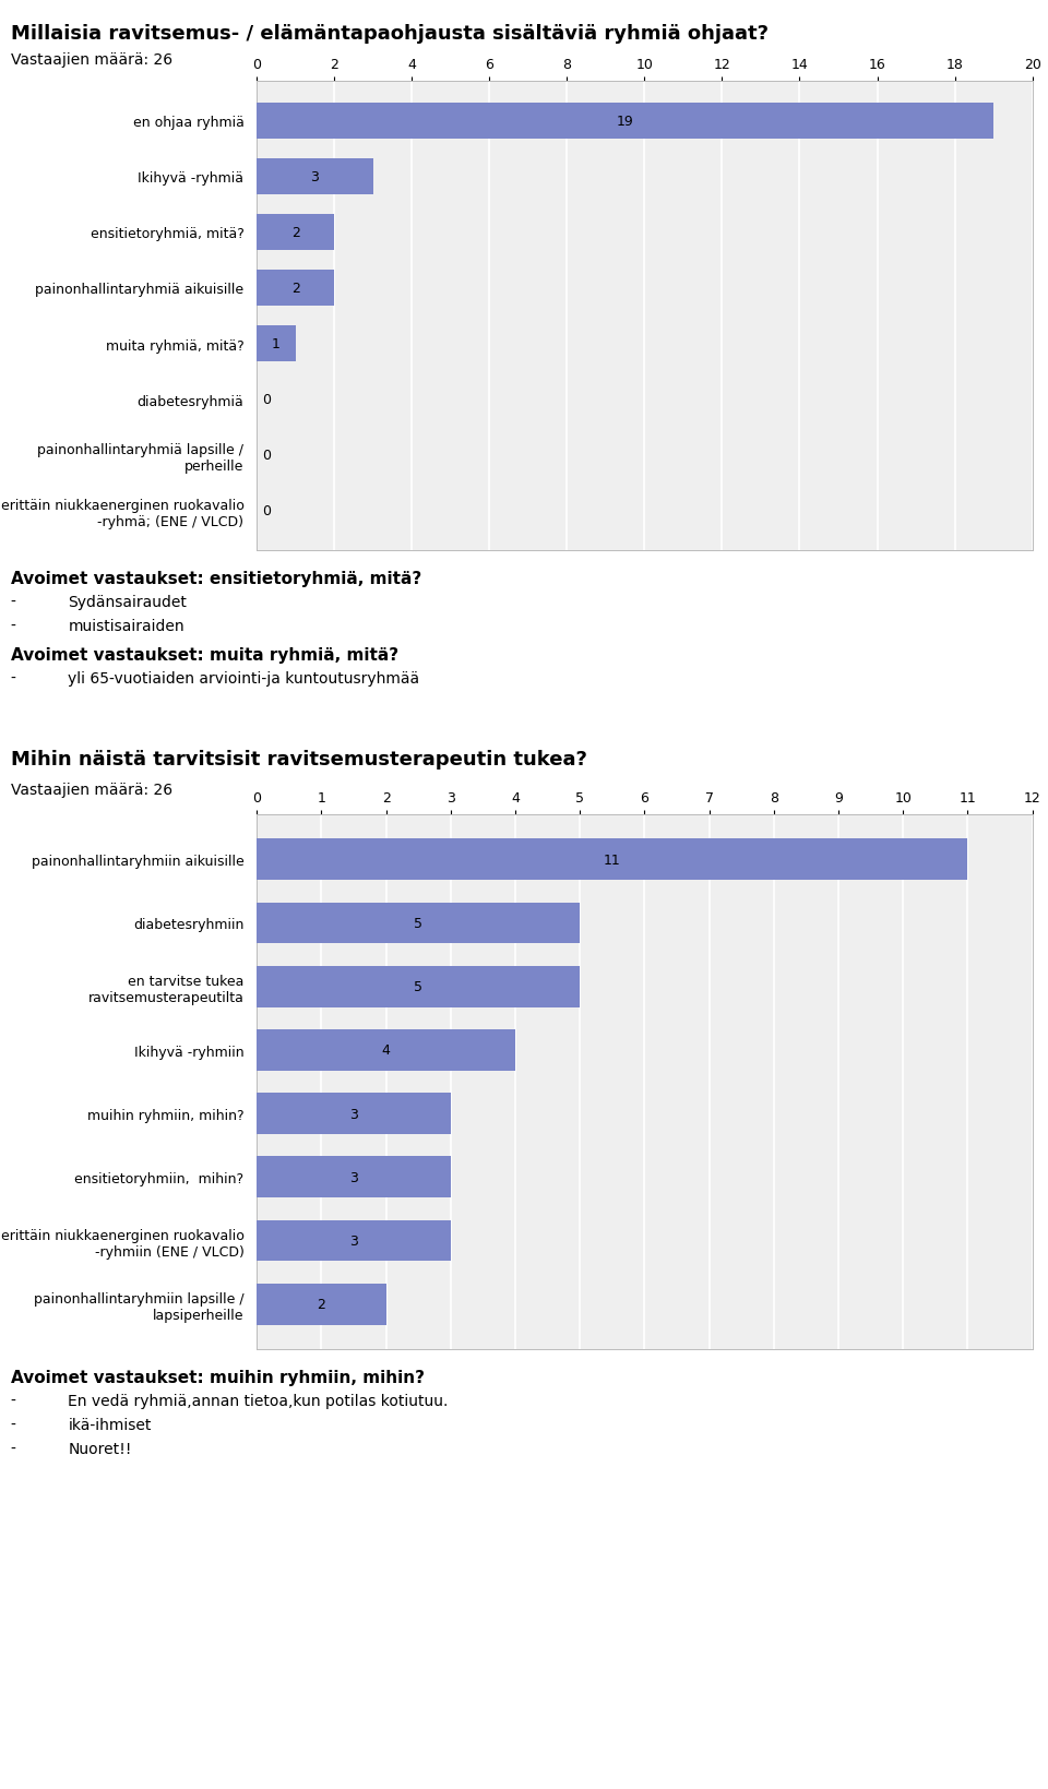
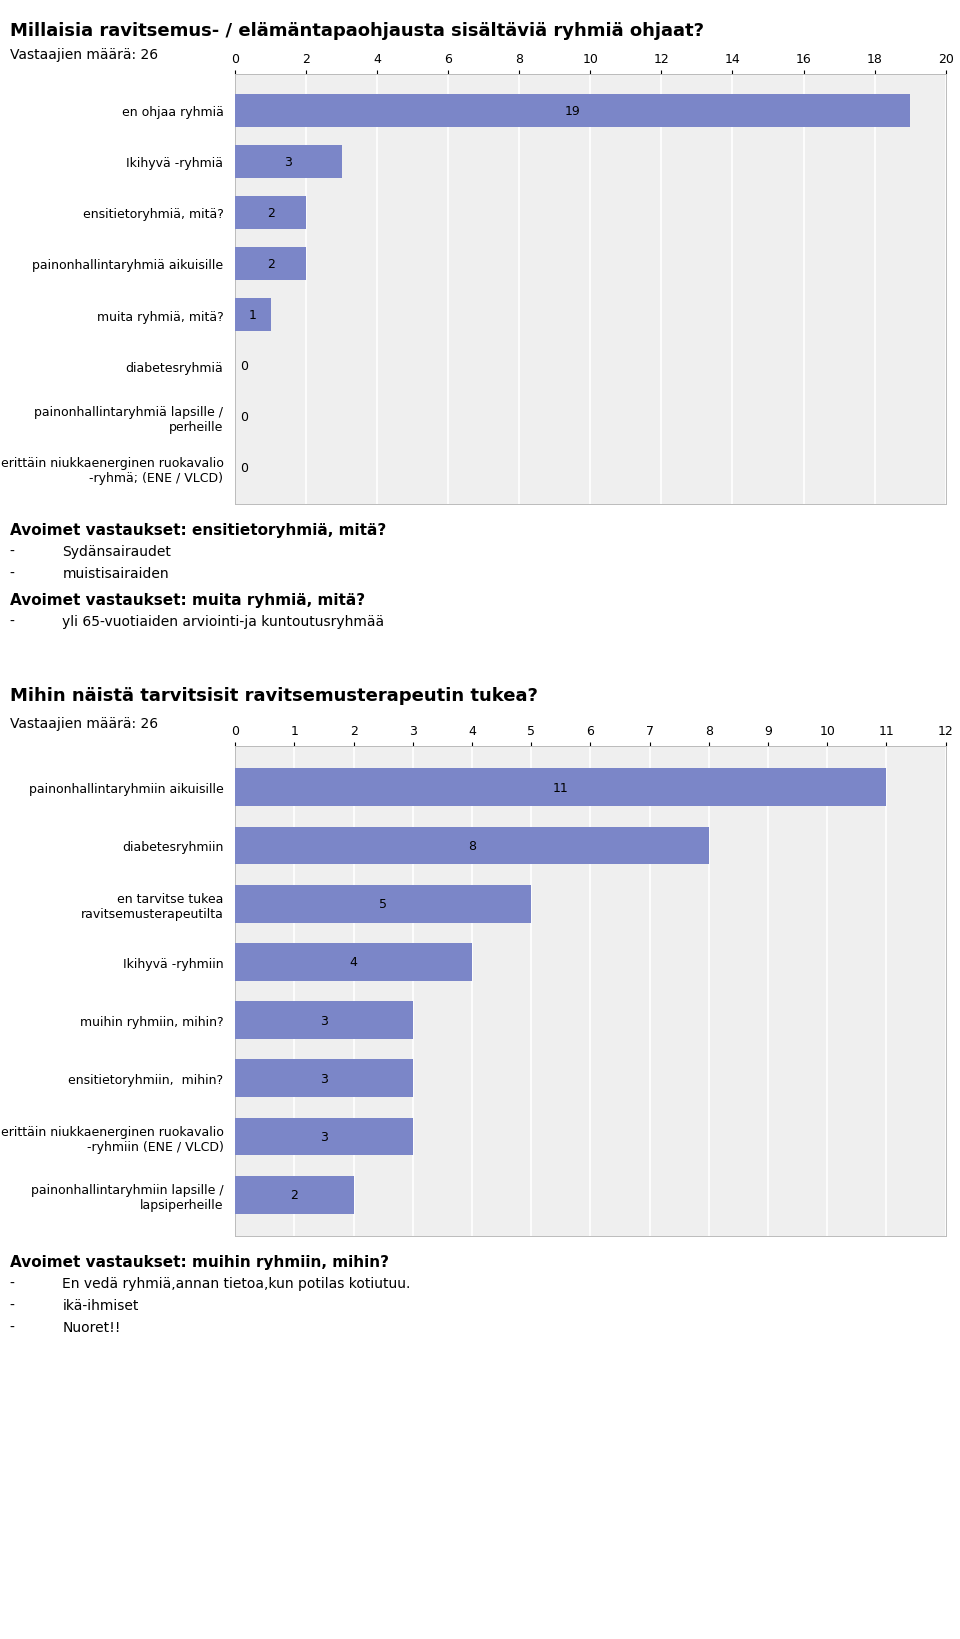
diabetesryhmiin: 5 -> 8
